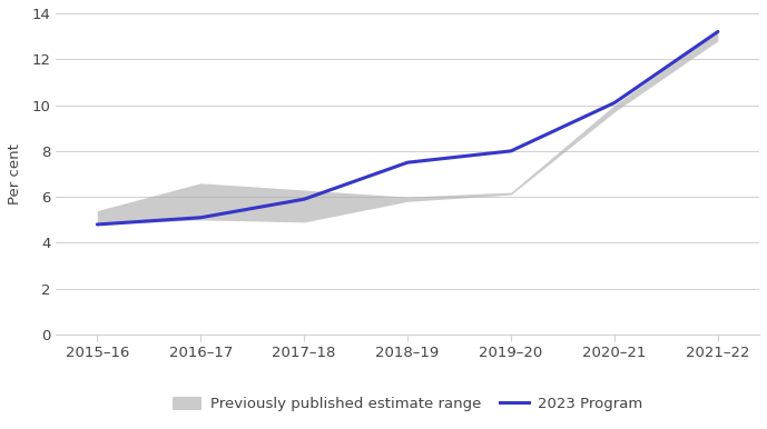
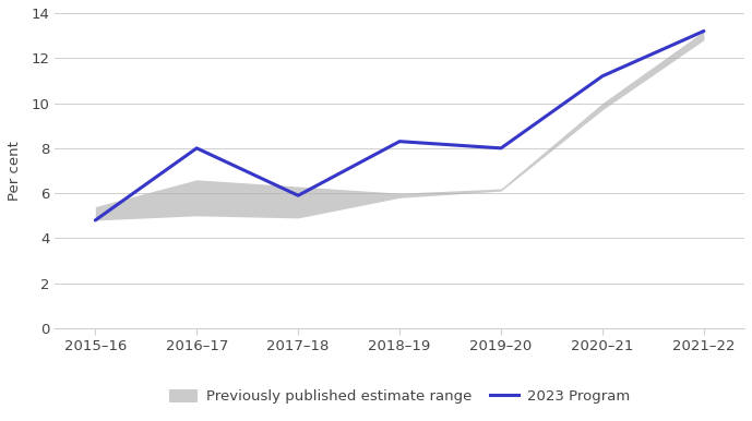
2023 Program/2016–17: 5.1 -> 8.0
2023 Program/2018–19: 7.5 -> 8.3
2023 Program/2020–21: 10.1 -> 11.2
